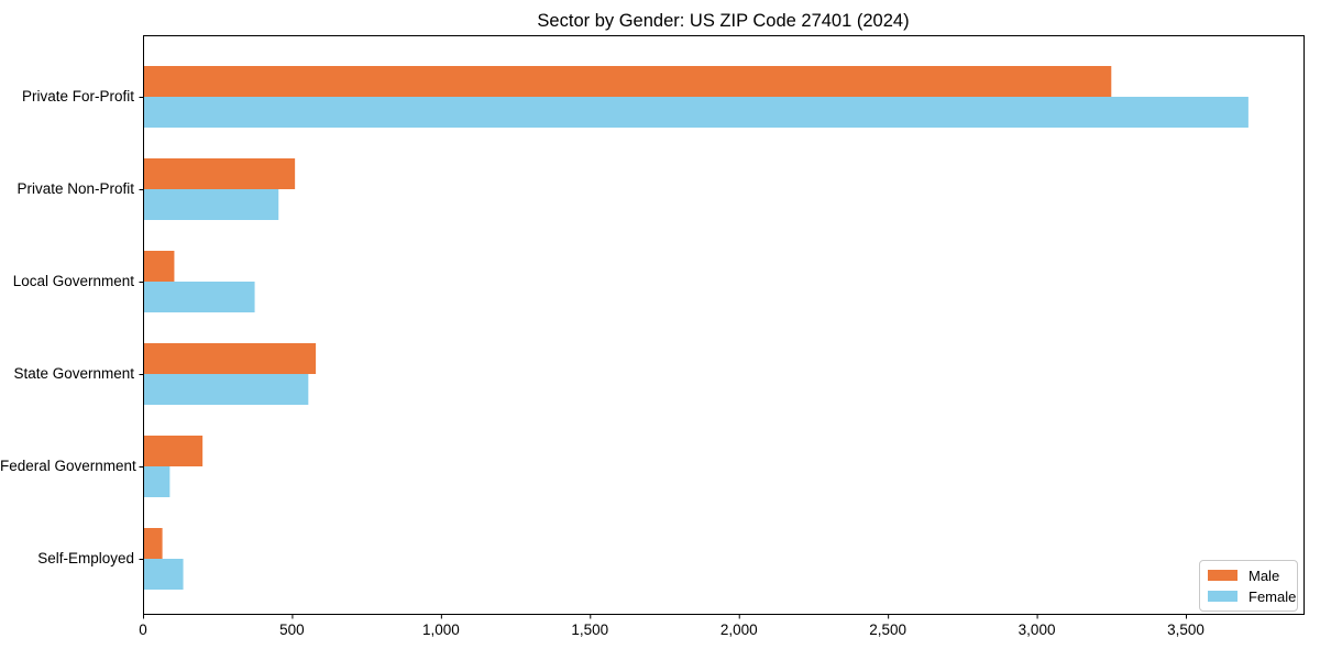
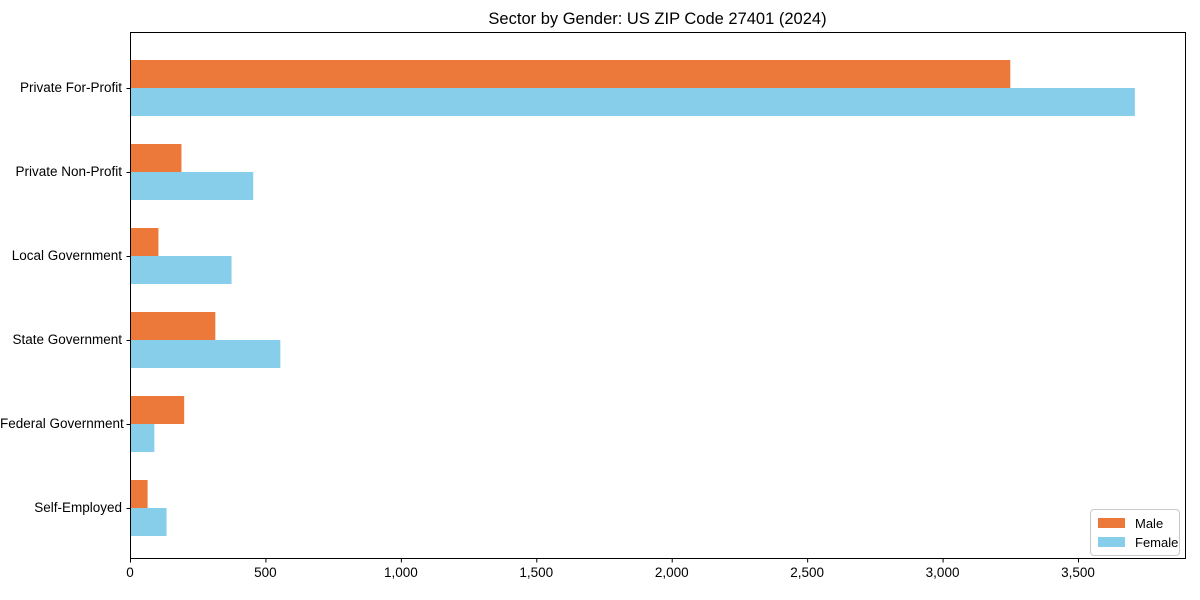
Male/Private Non-Profit: 510 -> 190
Male/State Government: 580 -> 320
